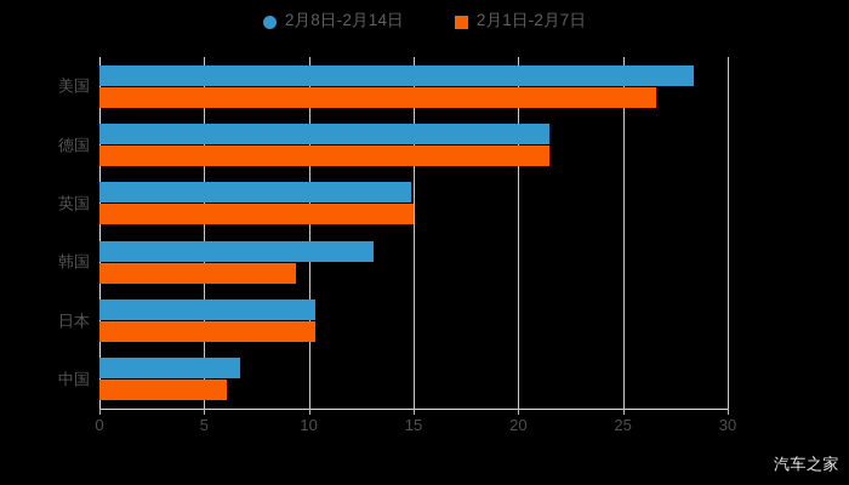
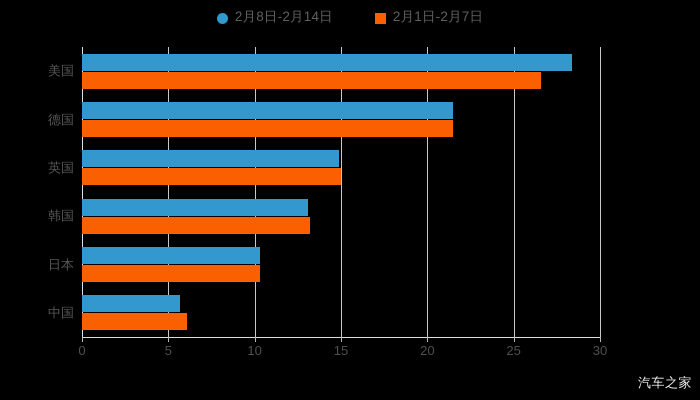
2月1日-2月7日/韩国: 9.4 -> 13.2
2月8日-2月14日/中国: 6.7 -> 5.7
